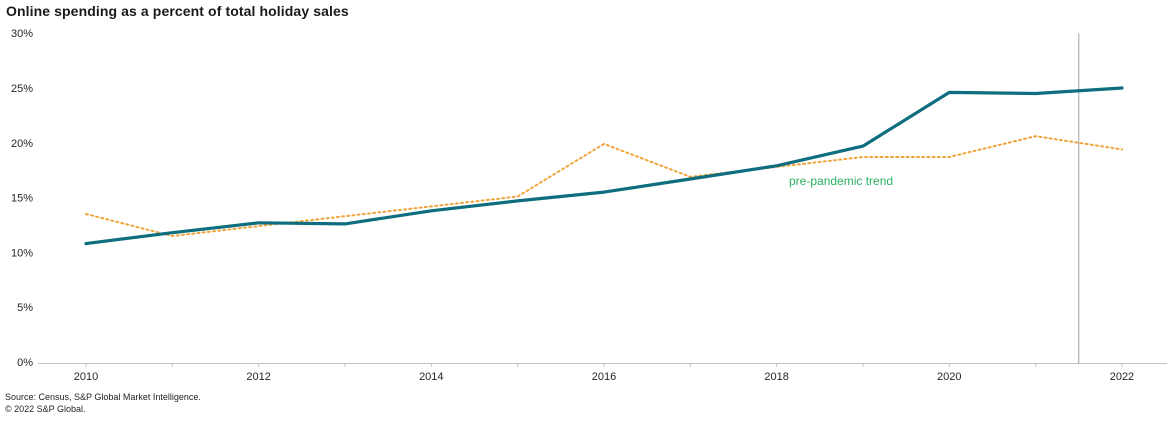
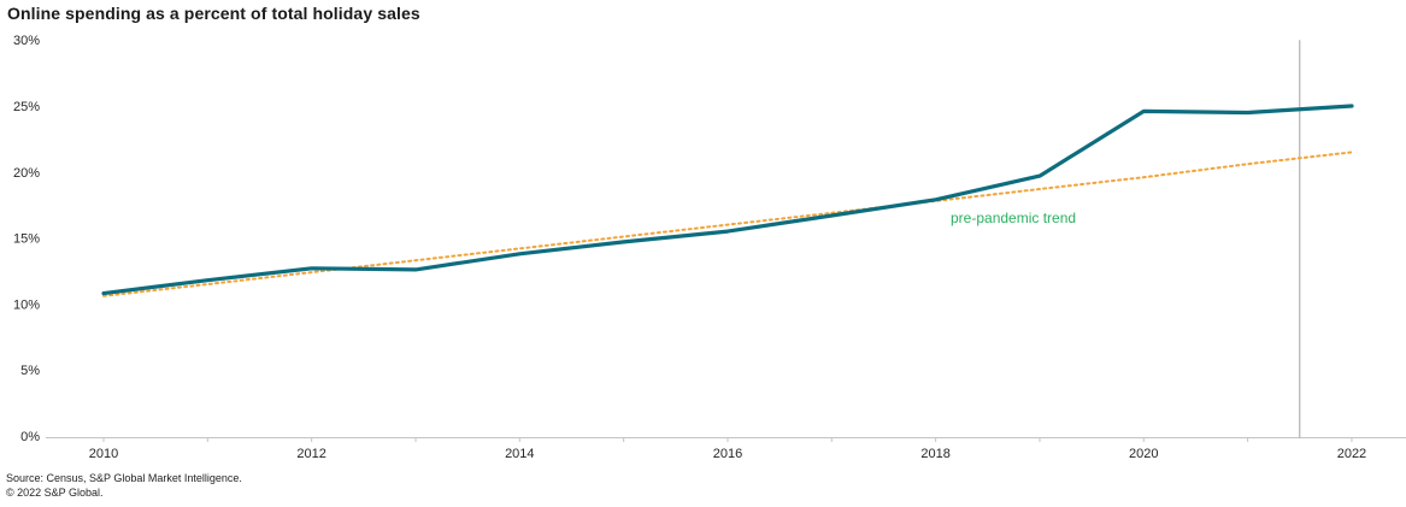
pre-pandemic trend/2010: 13.5% -> 10.6%
pre-pandemic trend/2016: 19.9% -> 16.0%
pre-pandemic trend/2020: 18.7% -> 19.6%
pre-pandemic trend/2022: 19.4% -> 21.5%
